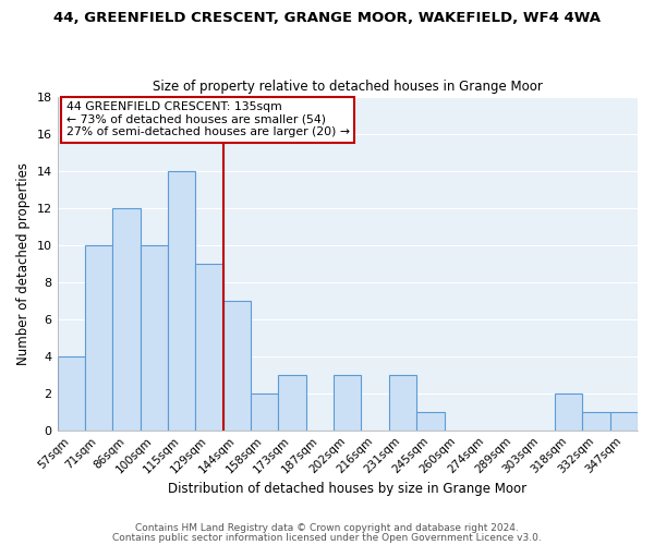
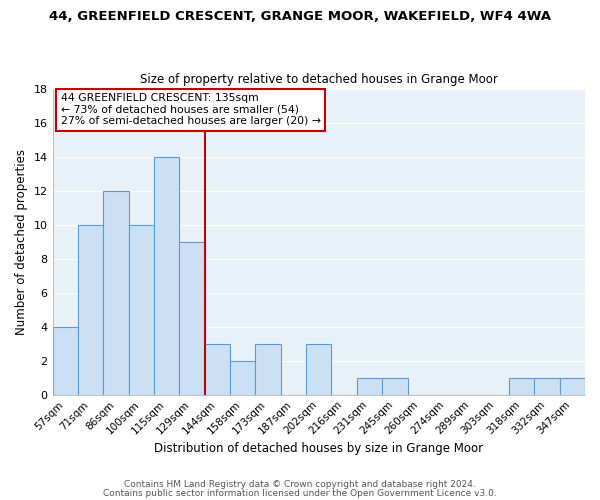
144sqm: 7 -> 3
231sqm: 3 -> 1
318sqm: 2 -> 1
